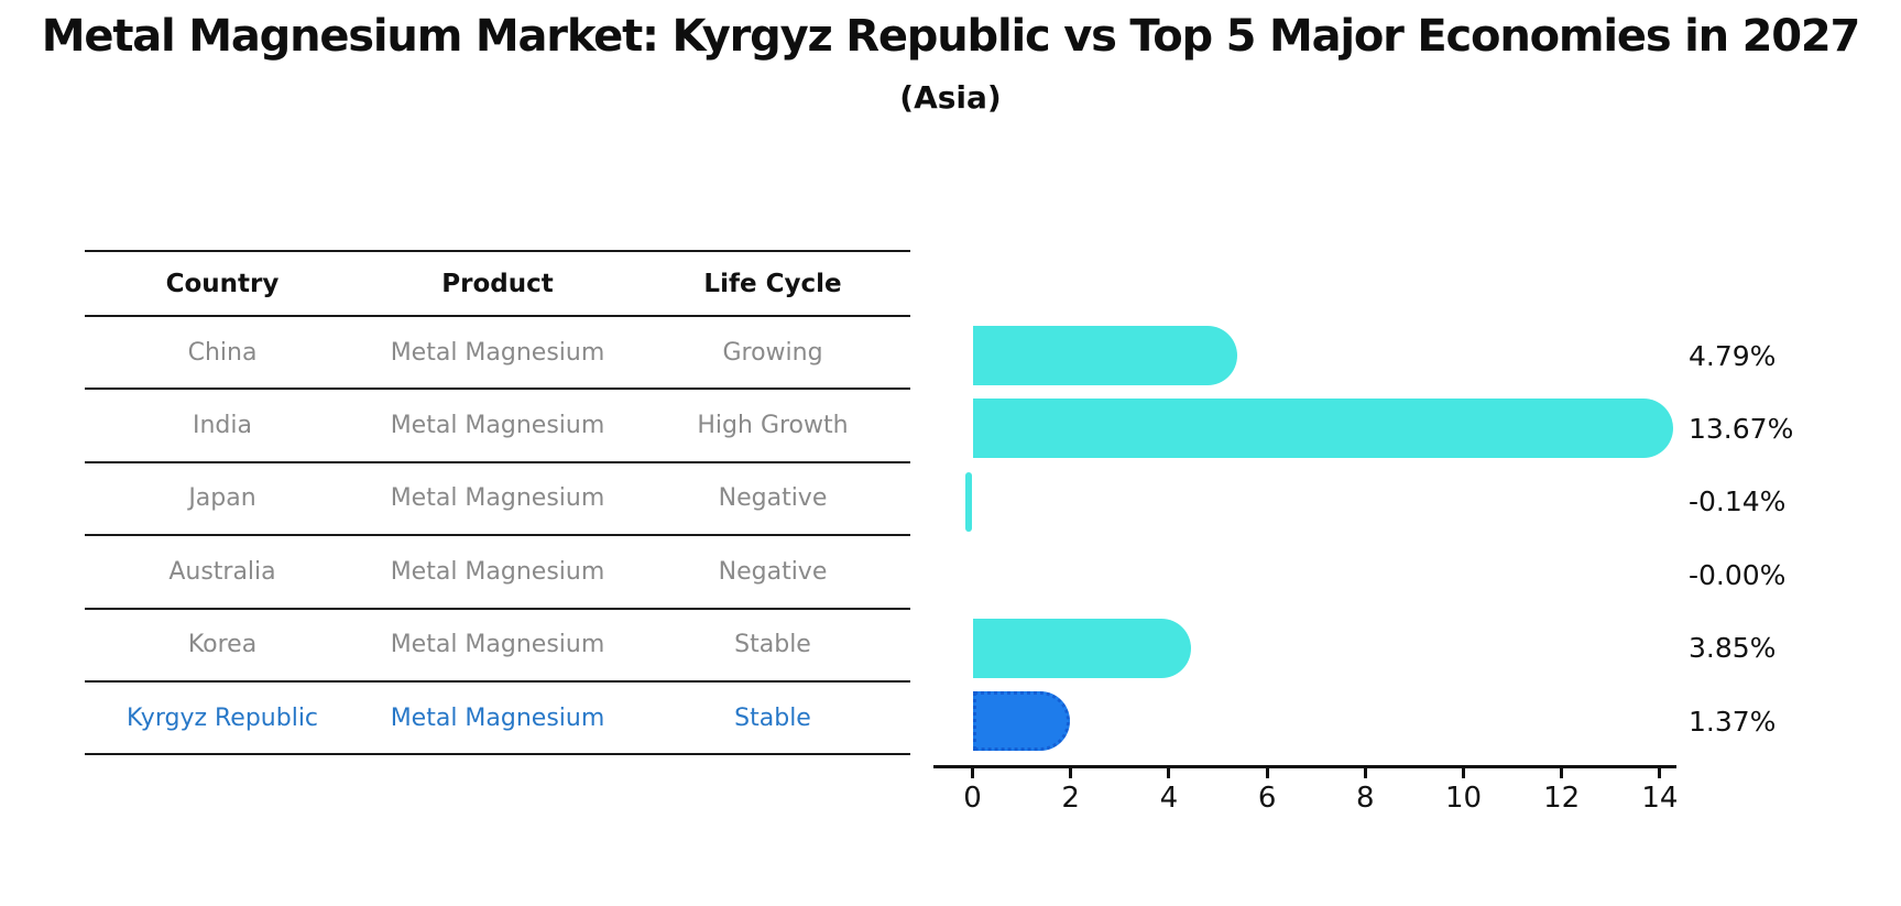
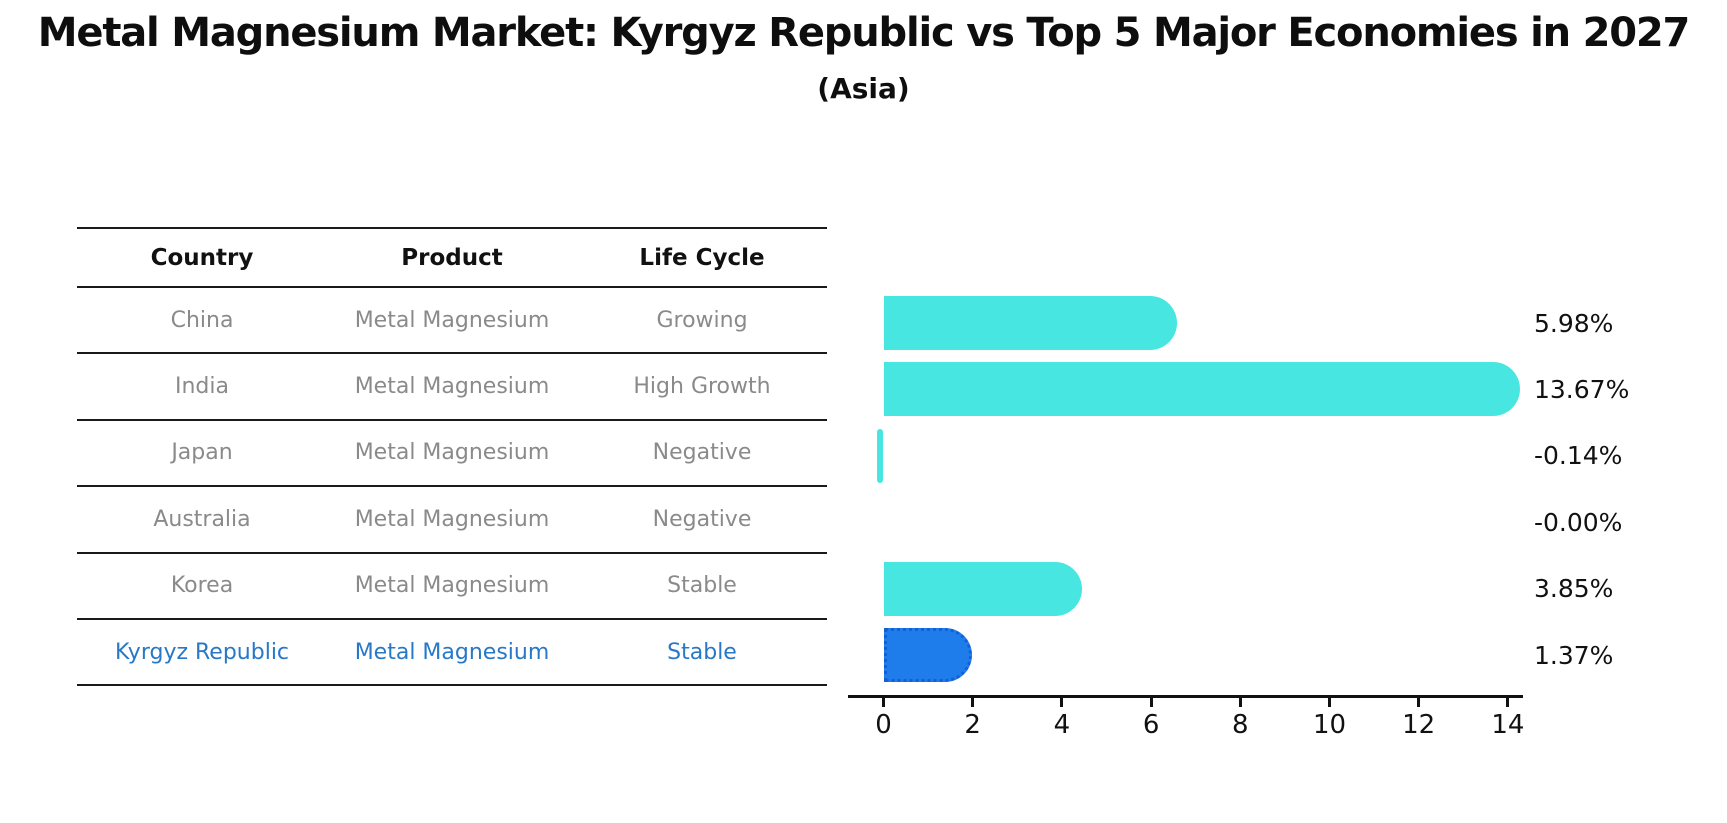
China: 4.79% -> 5.98%
